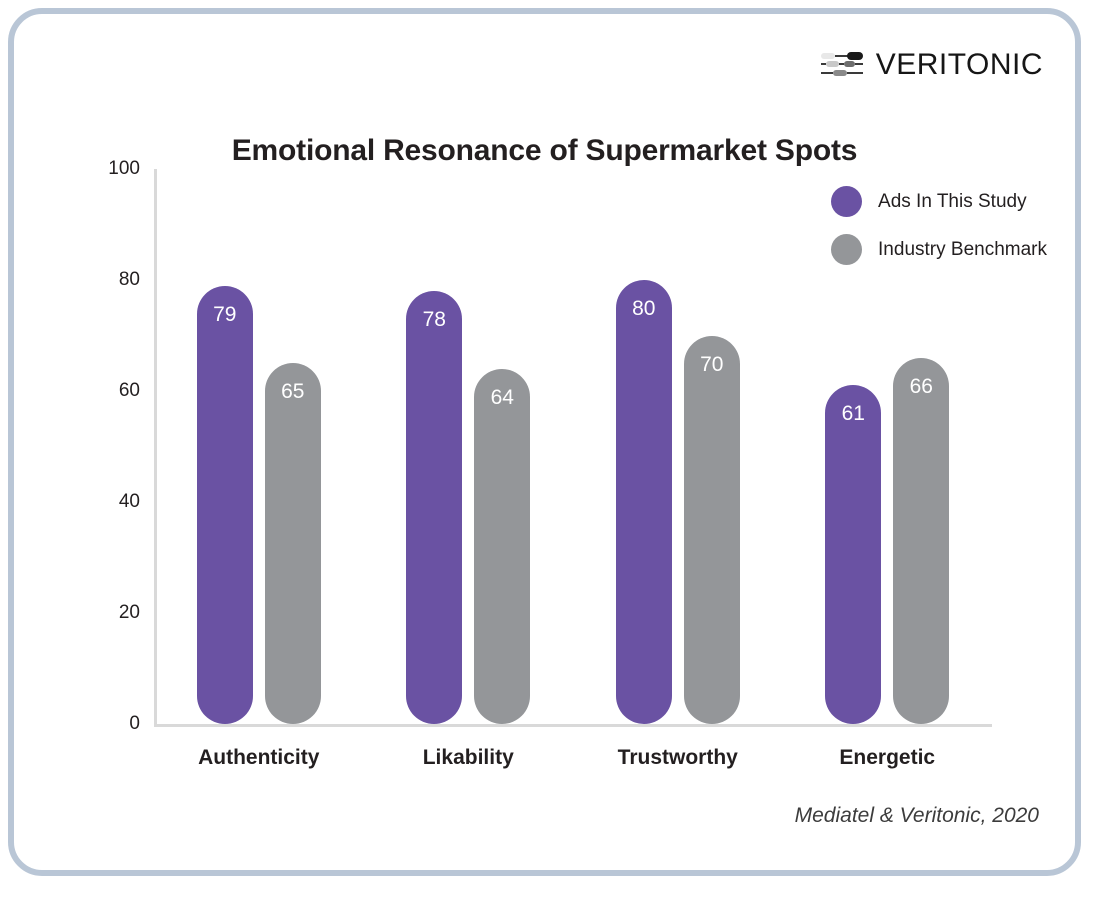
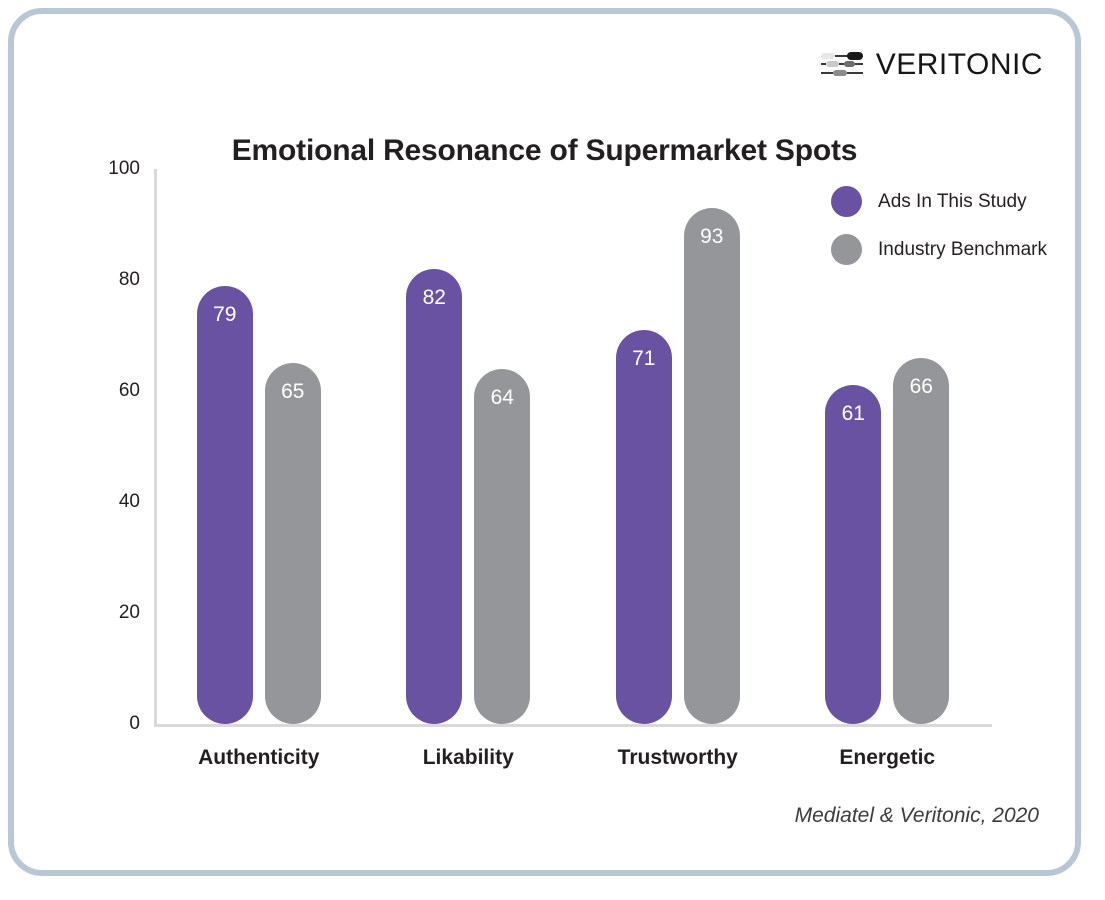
Ads In This Study/Likability: 78 -> 82
Ads In This Study/Trustworthy: 80 -> 71
Industry Benchmark/Trustworthy: 70 -> 93
